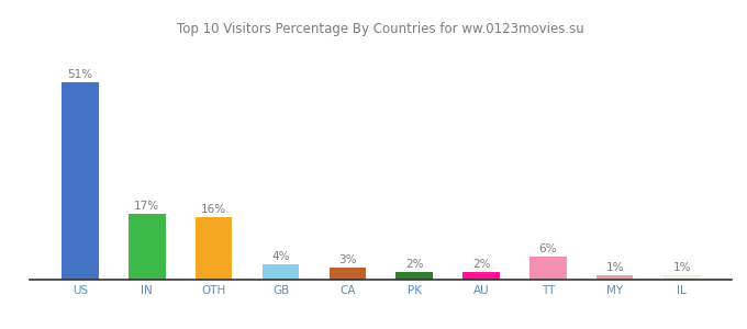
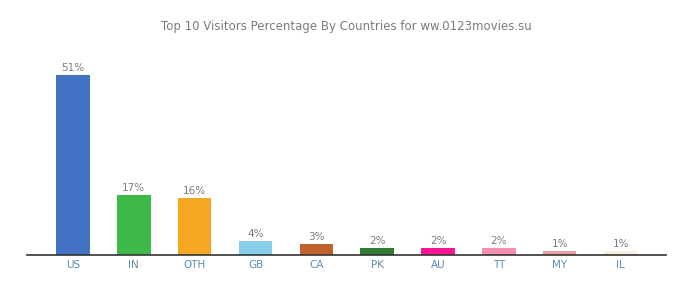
TT: 6% -> 2%
